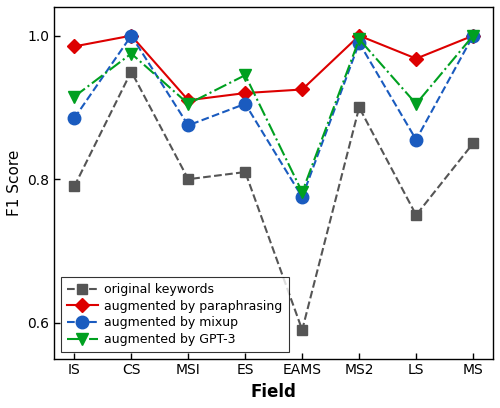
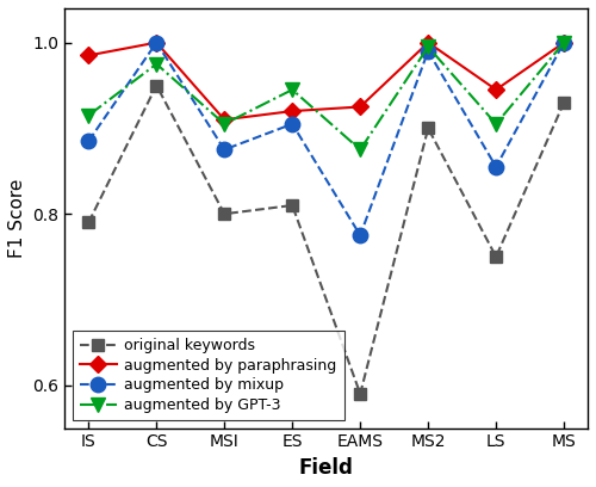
augmented by GPT-3/EAMS: 0.782 -> 0.875
augmented by paraphrasing/LS: 0.968 -> 0.945
original keywords/MS: 0.85 -> 0.93
